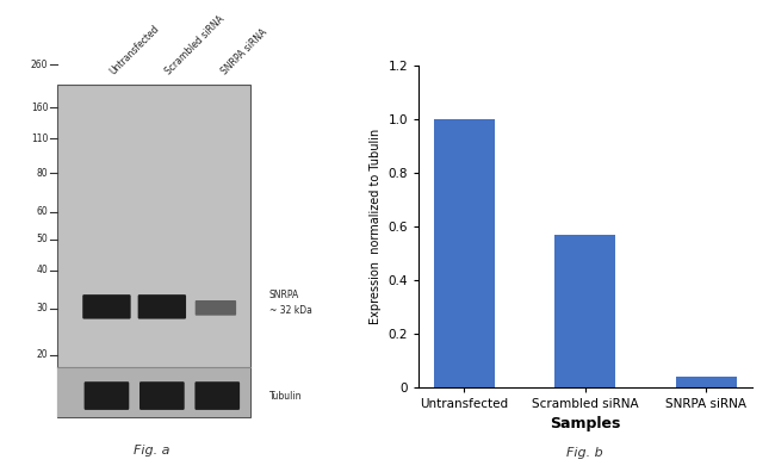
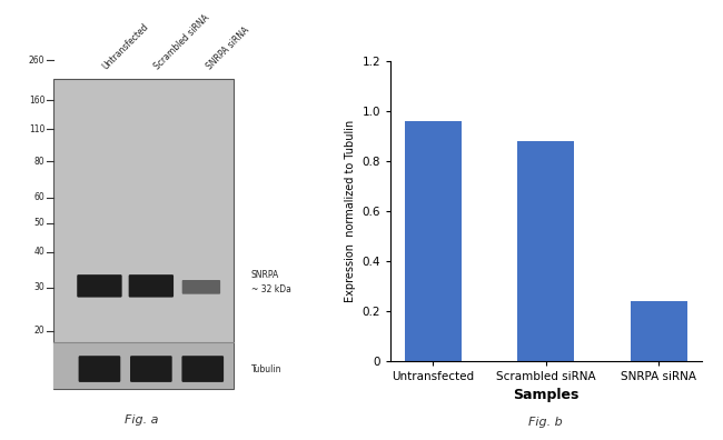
Untransfected: 1.00 -> 0.96
Scrambled siRNA: 0.57 -> 0.88
SNRPA siRNA: 0.04 -> 0.24
